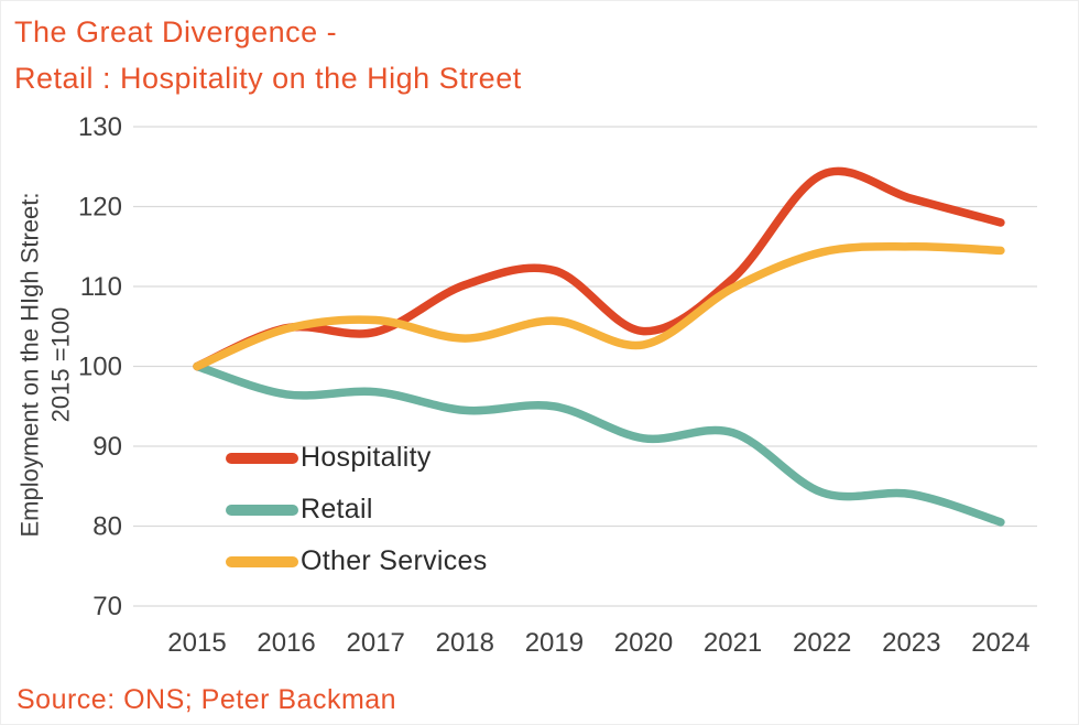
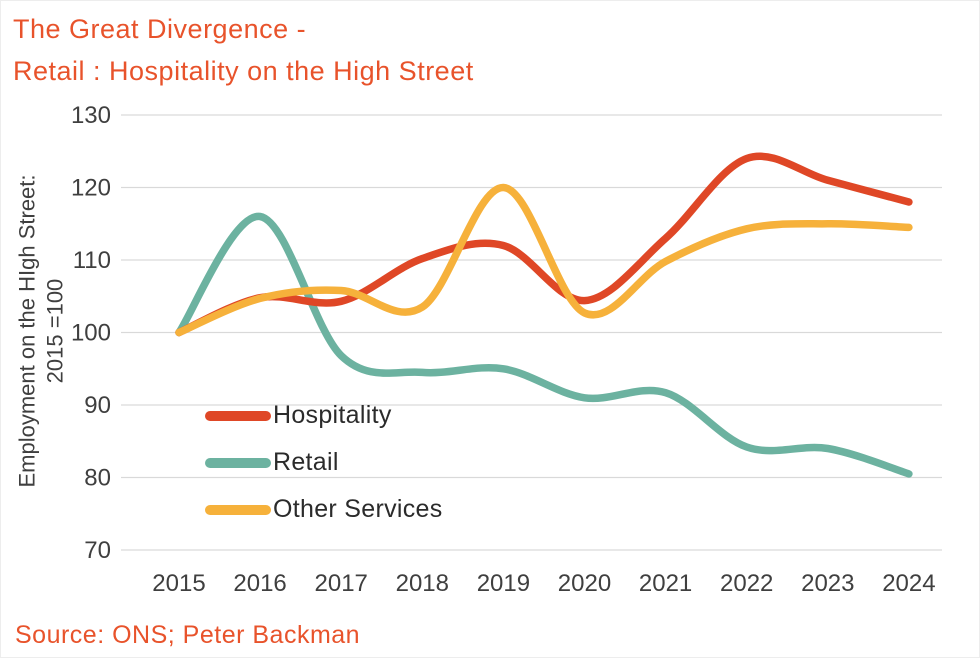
Retail/2016: 96 -> 116
Other Services/2019: 106 -> 120
Hospitality/2021: 111 -> 113
